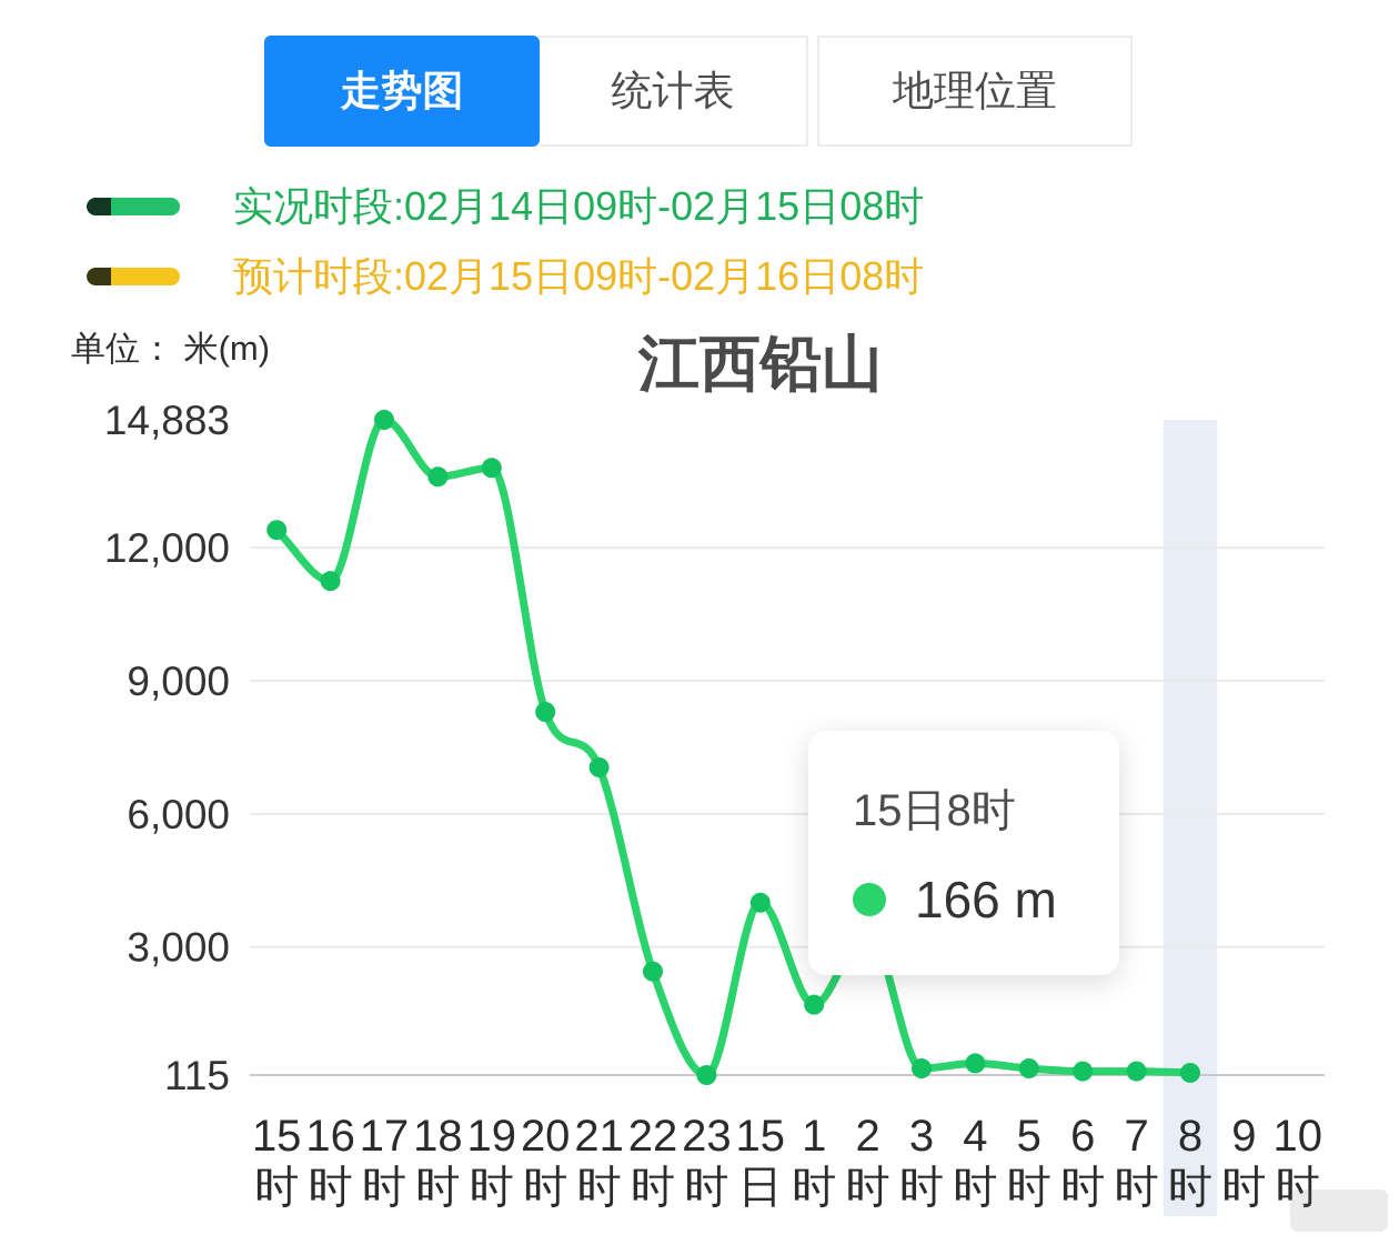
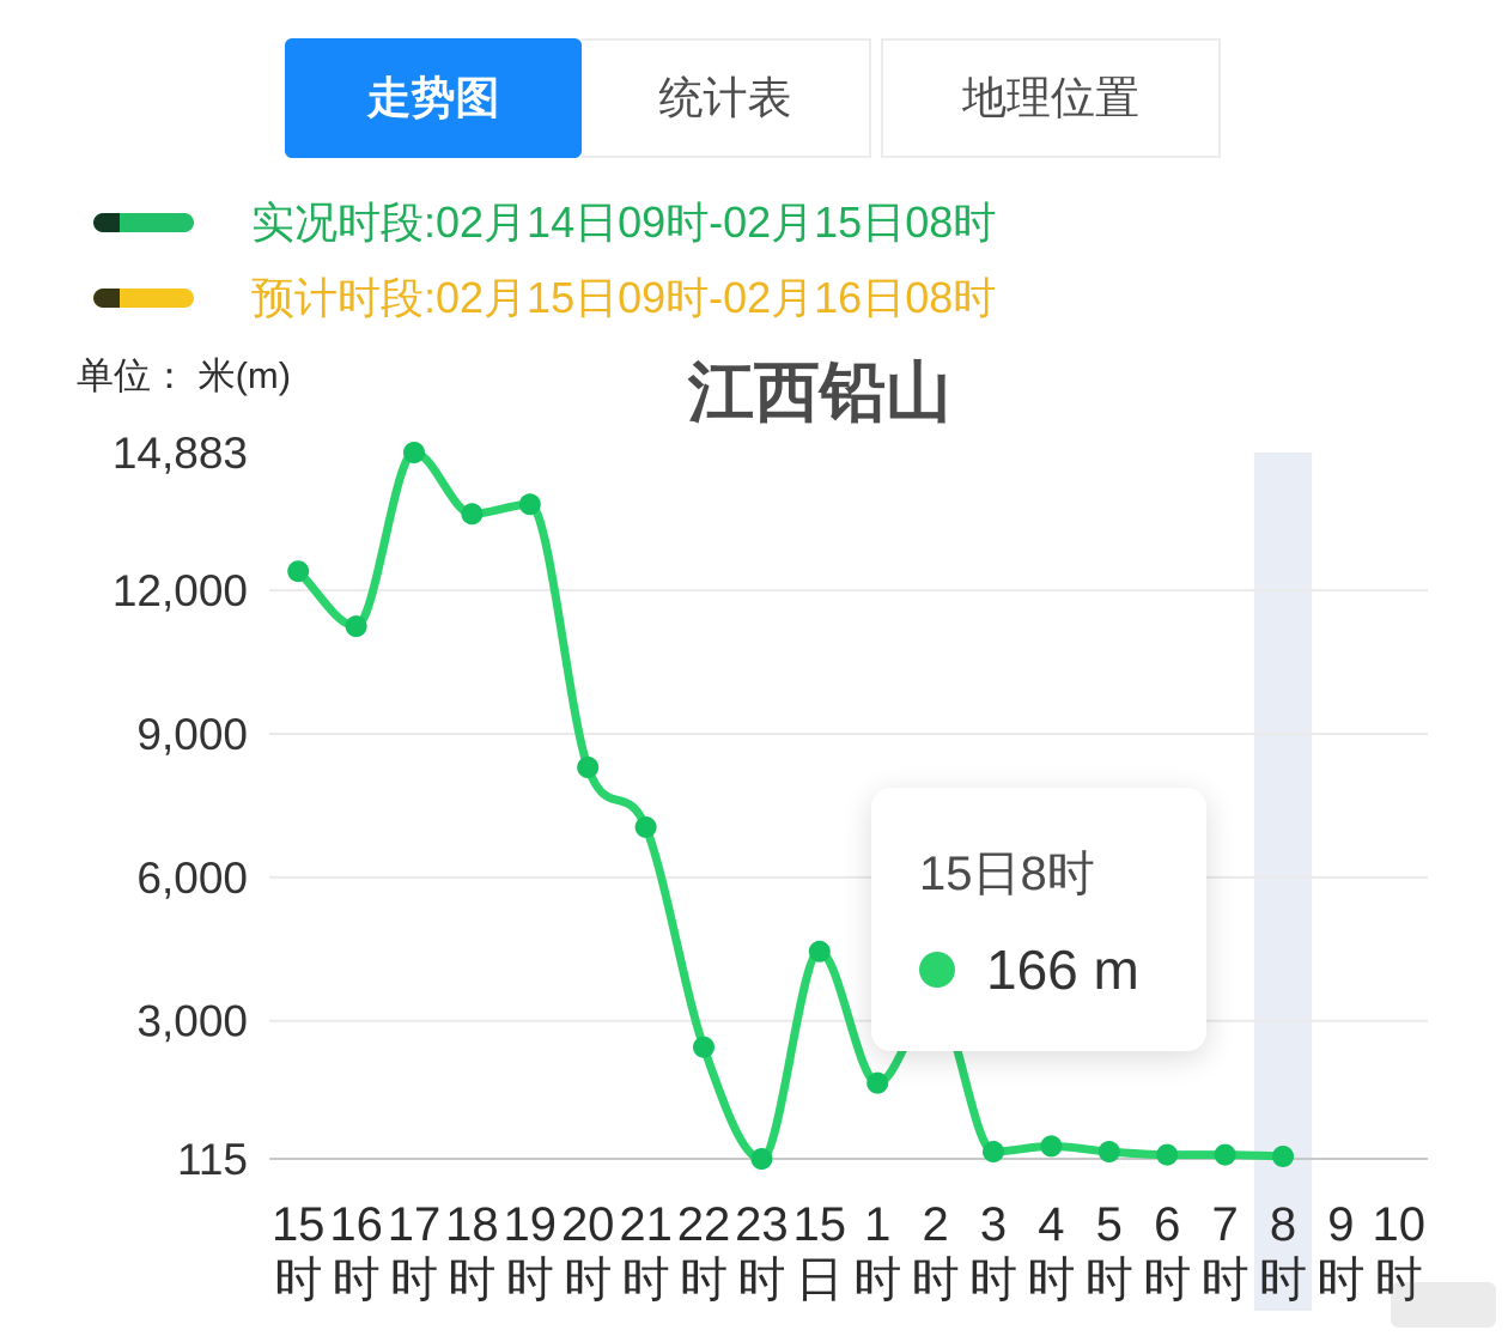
15日: 4000 -> 4400
